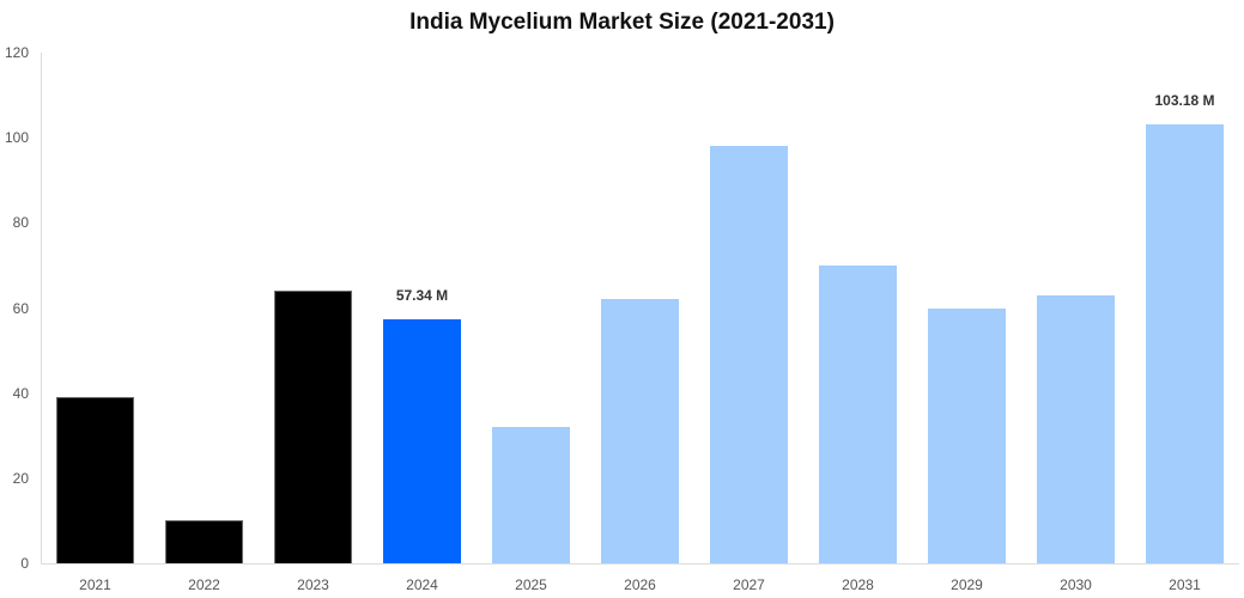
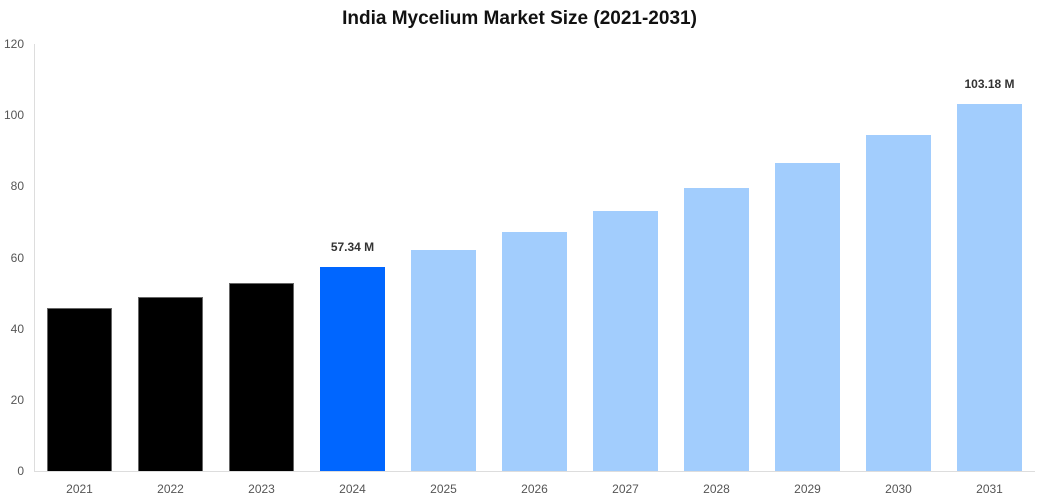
2021: 39 -> 46
2022: 10 -> 49
2023: 64 -> 53
2025: 32 -> 62
2026: 62 -> 67
2027: 98 -> 73
2028: 70 -> 80
2029: 60 -> 86
2030: 63 -> 94
